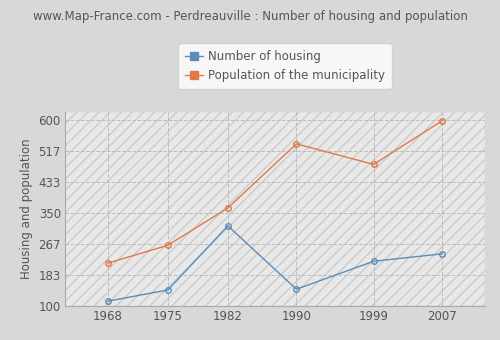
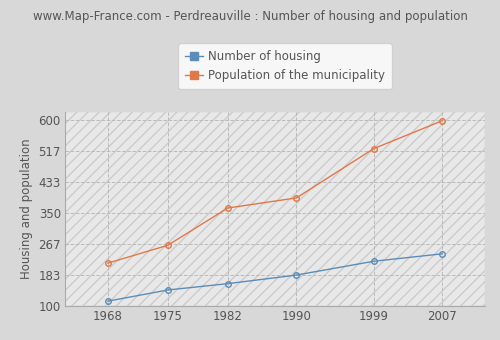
Number of housing/1982: 315 -> 160
Number of housing/1990: 145 -> 183
Population of the municipality/1990: 535 -> 390
Population of the municipality/1999: 480 -> 522
